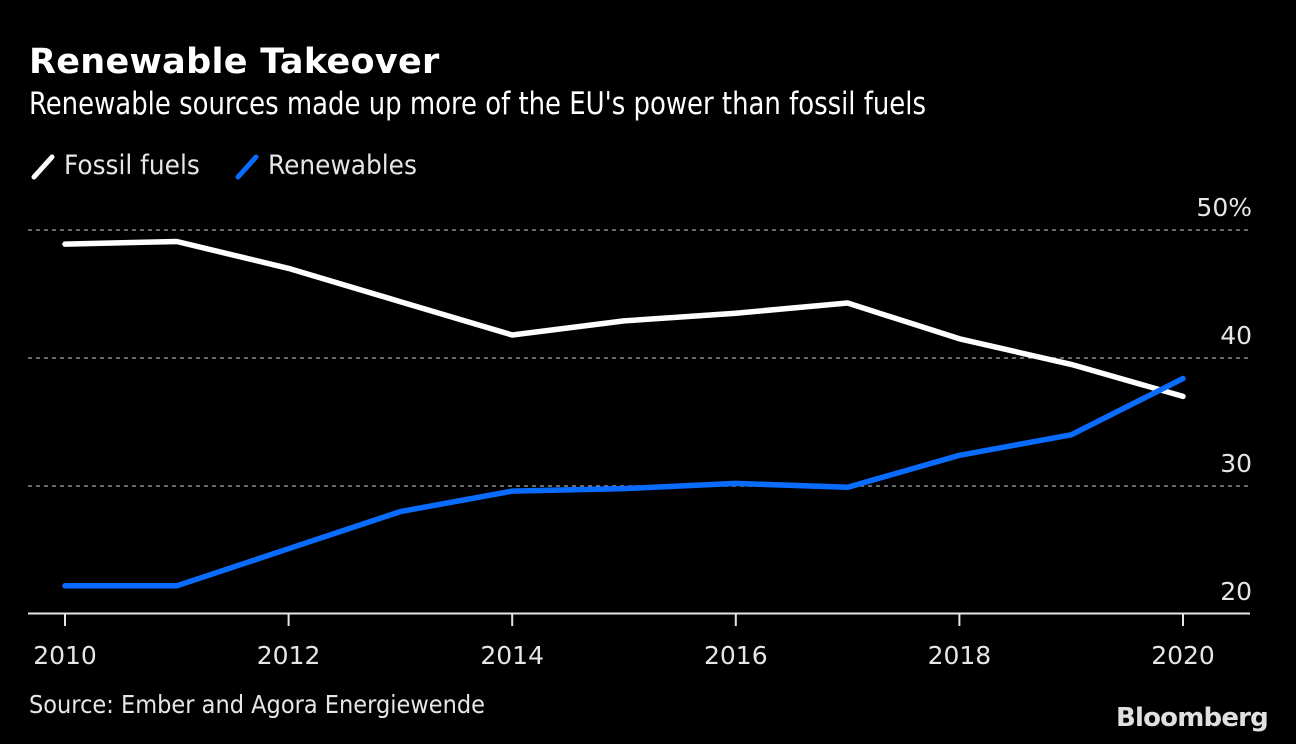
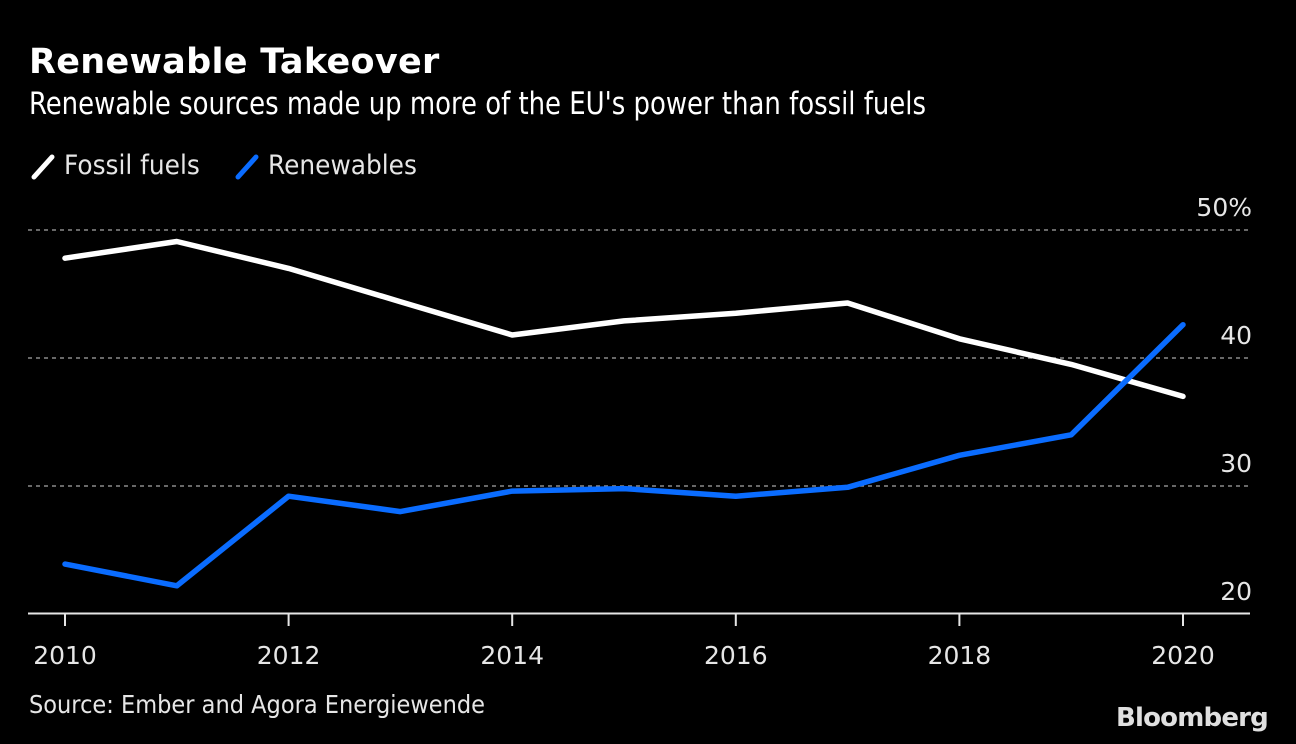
Fossil fuels/2010: 48.9% -> 47.8%
Renewables/2010: 22.2% -> 23.9%
Renewables/2012: 25.1% -> 29.2%
Renewables/2016: 30.2% -> 29.2%
Renewables/2020: 38.4% -> 42.6%
